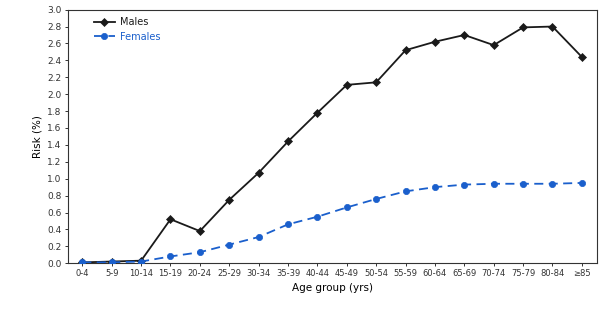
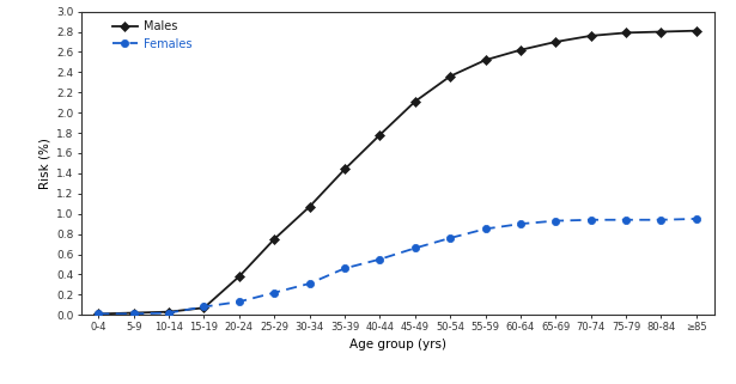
Males/15-19: 0.52 -> 0.07
Males/50-54: 2.14 -> 2.36
Males/70-74: 2.58 -> 2.76
Males/≥85: 2.44 -> 2.81
